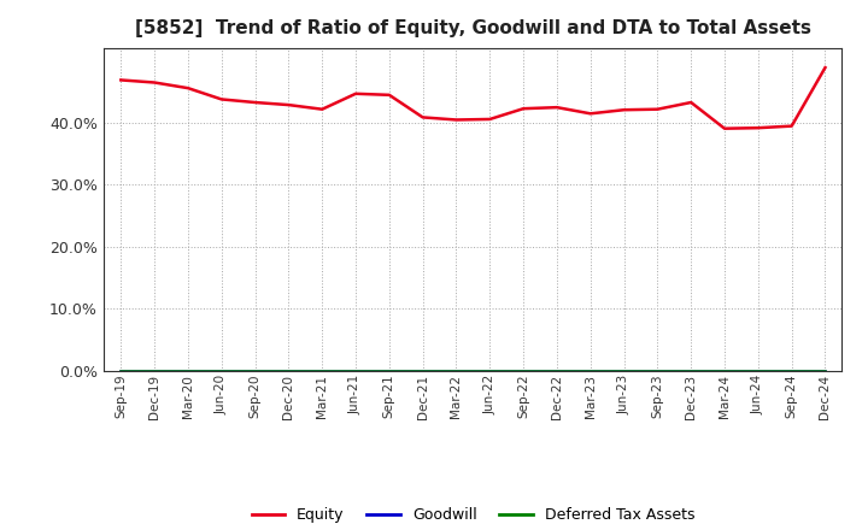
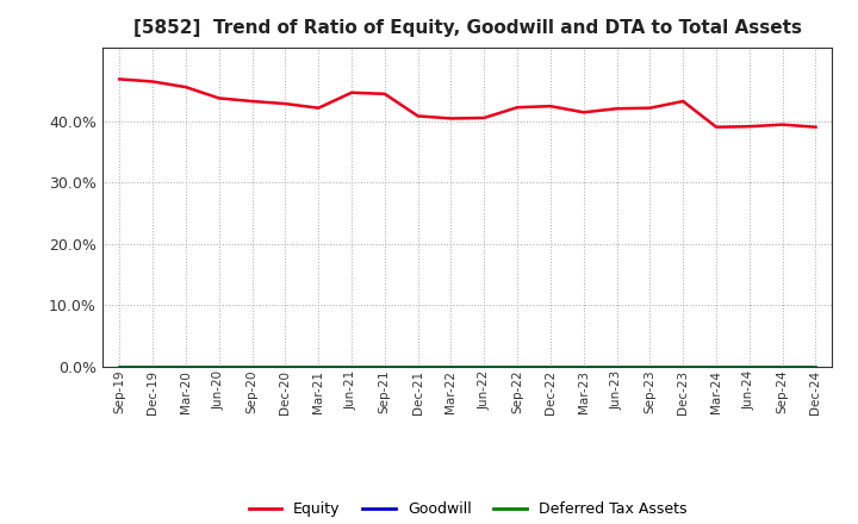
Equity/Dec-24: 48.8% -> 39.0%
